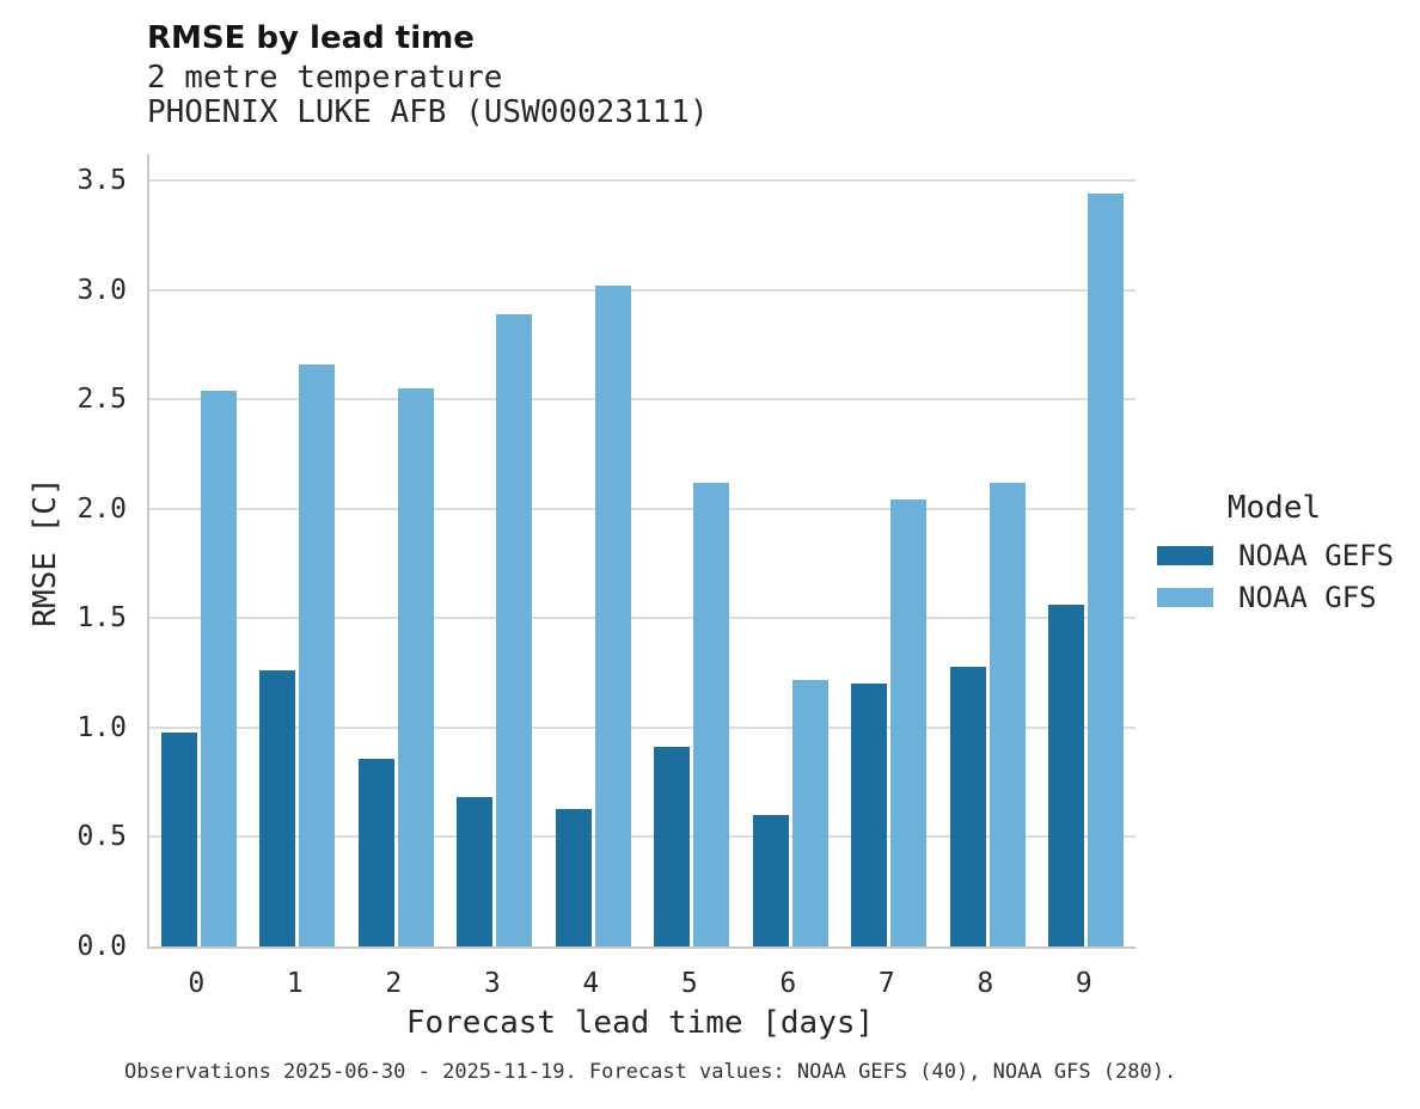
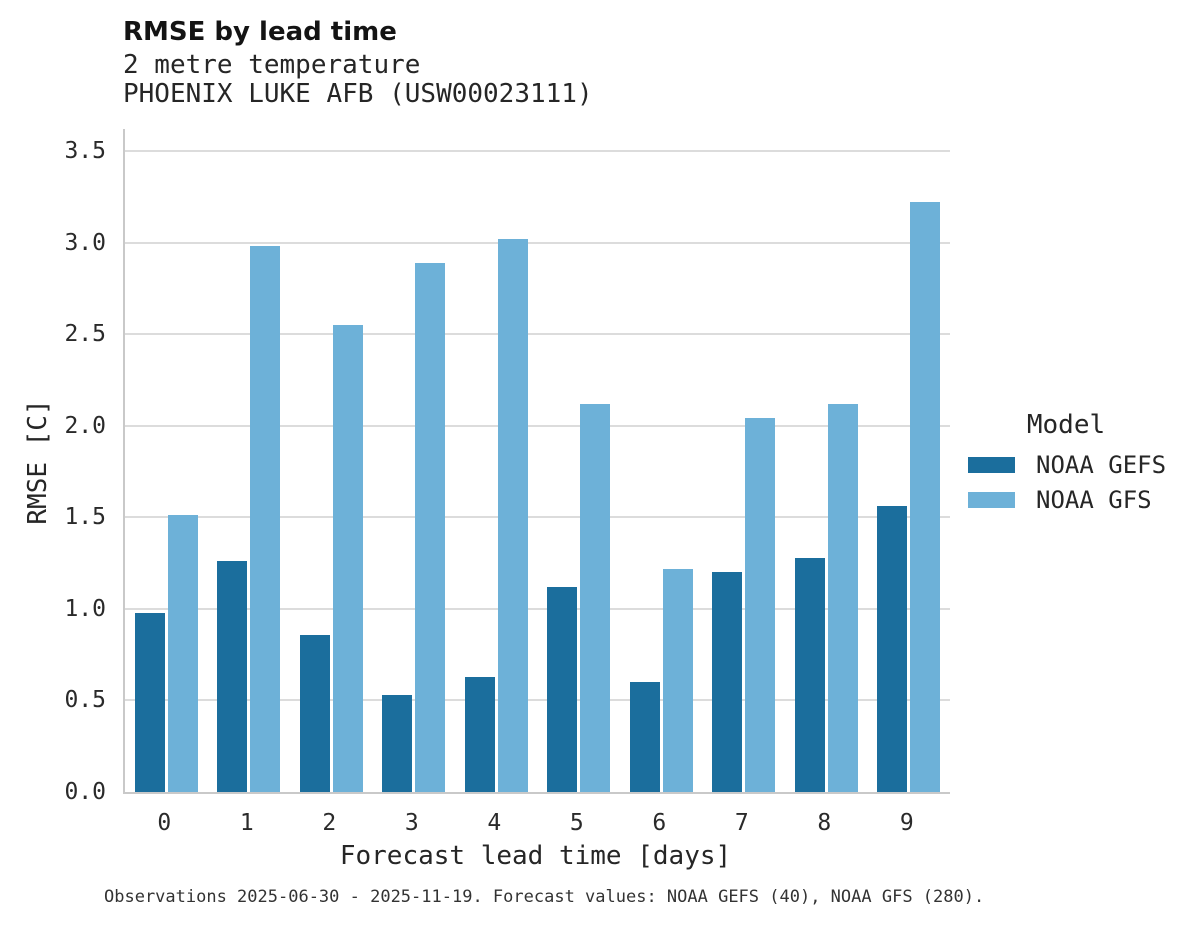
NOAA GFS/0: 2.54 -> 1.51
NOAA GFS/1: 2.66 -> 2.98
NOAA GEFS/3: 0.68 -> 0.53
NOAA GEFS/5: 0.91 -> 1.12
NOAA GFS/9: 3.44 -> 3.22
